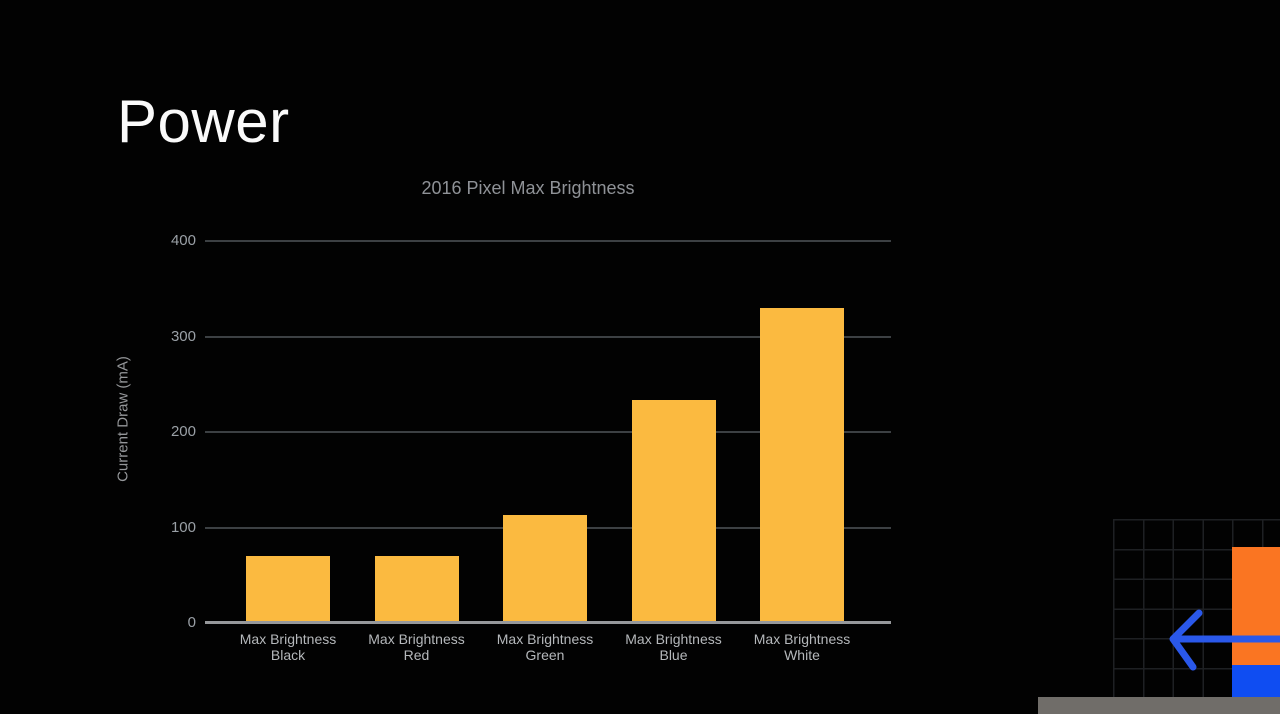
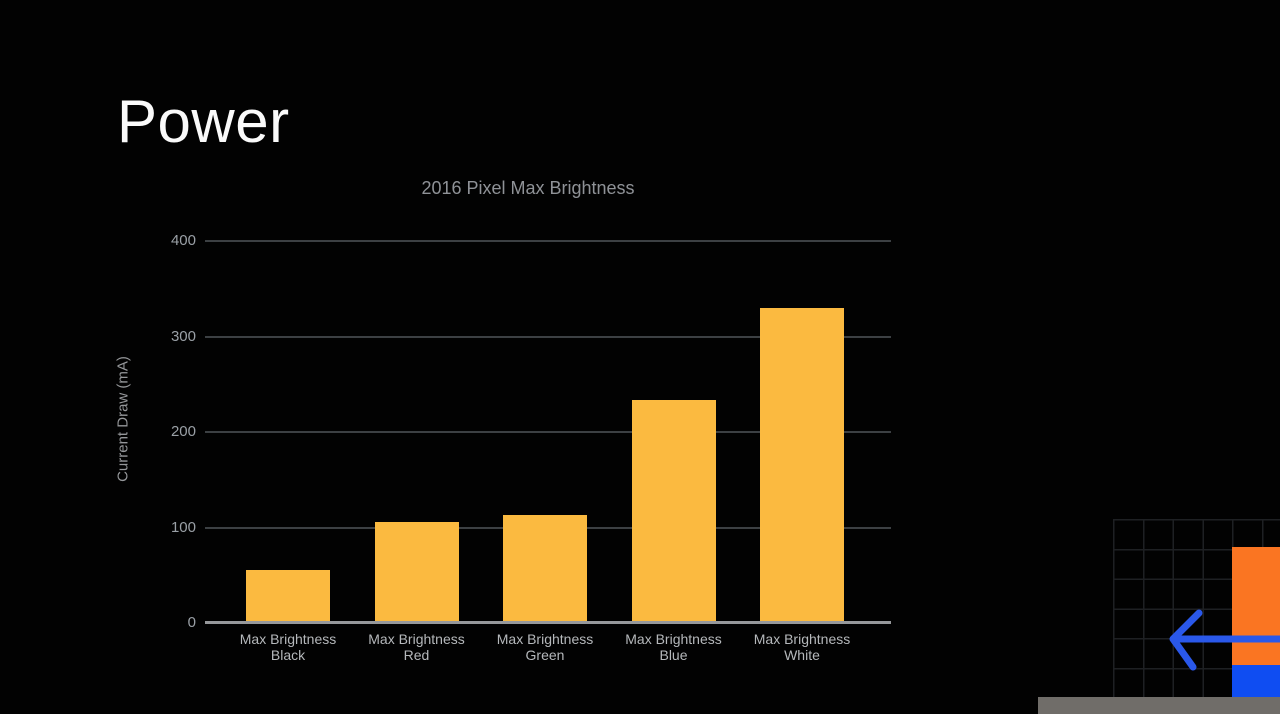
Max Brightness Black: 70 -> 60
Max Brightness Red: 70 -> 110
